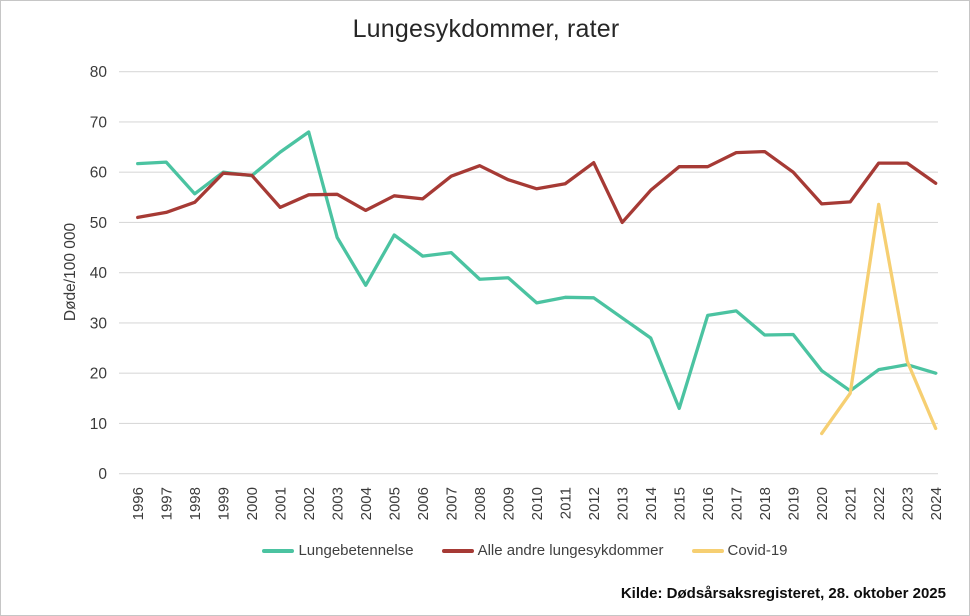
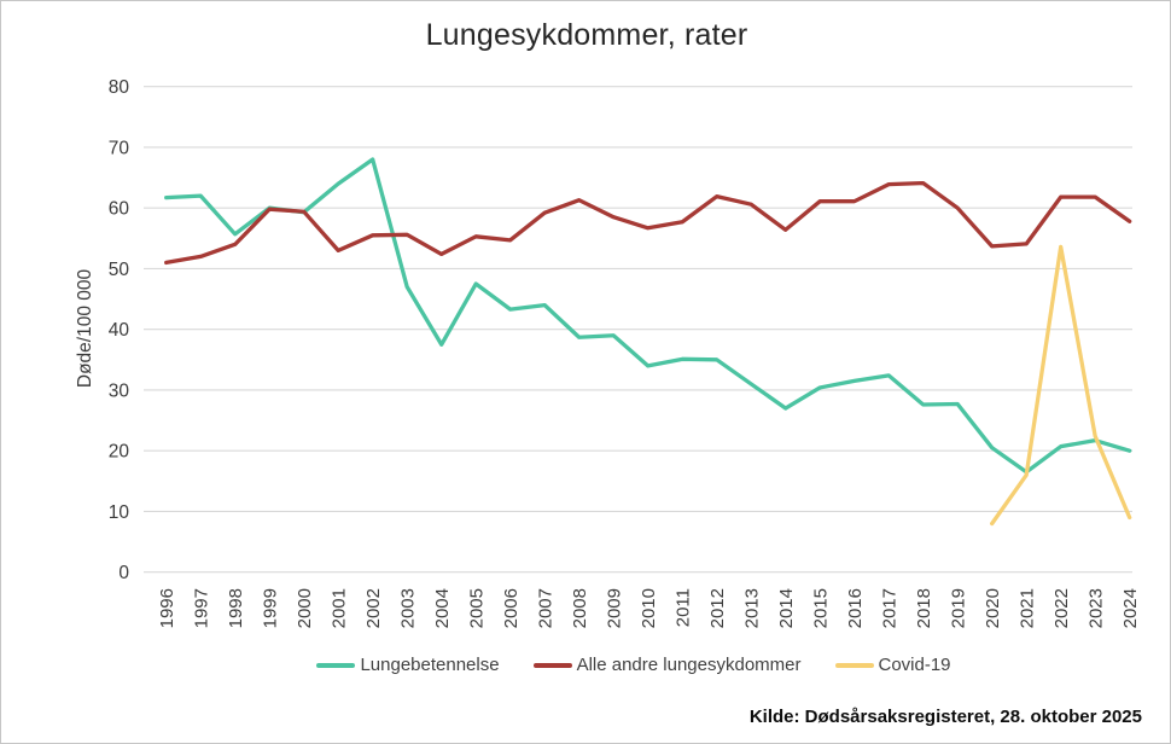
Alle andre lungesykdommer/2013: 50 -> 61
Lungebetennelse/2015: 13 -> 30
